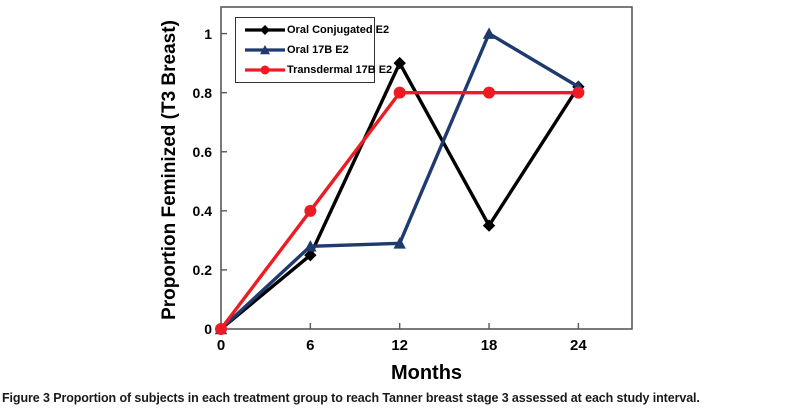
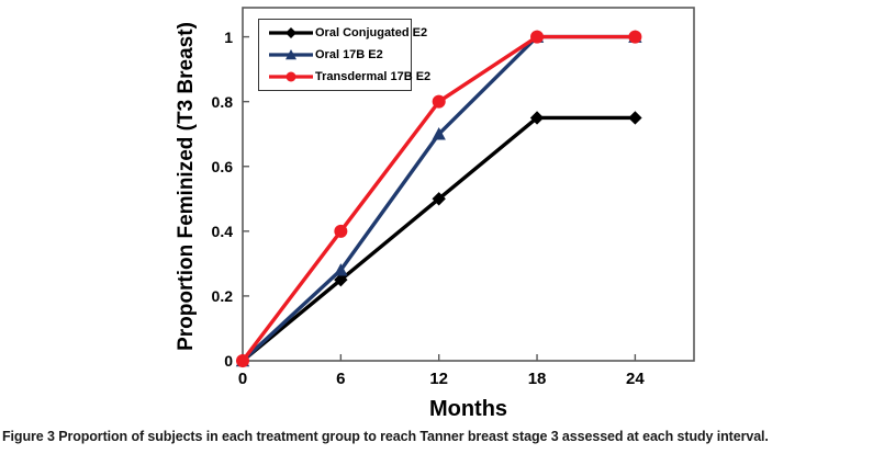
Oral Conjugated E2/12: 0.90 -> 0.50
Oral 17B E2/12: 0.29 -> 0.70
Oral Conjugated E2/18: 0.35 -> 0.75
Transdermal 17B E2/18: 0.8 -> 1.0
Oral Conjugated E2/24: 0.82 -> 0.75
Oral 17B E2/24: 0.82 -> 1.00
Transdermal 17B E2/24: 0.8 -> 1.0
